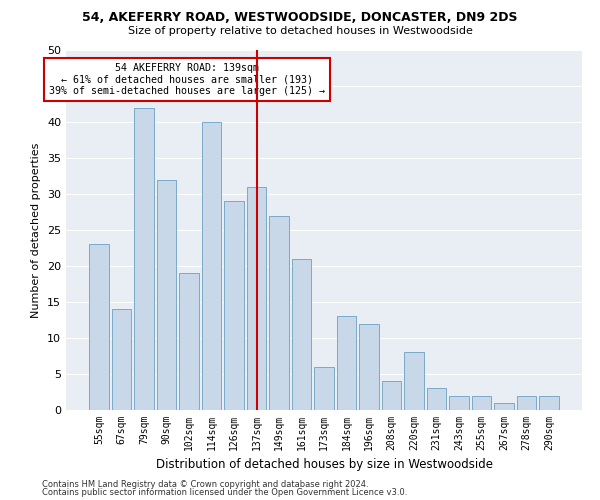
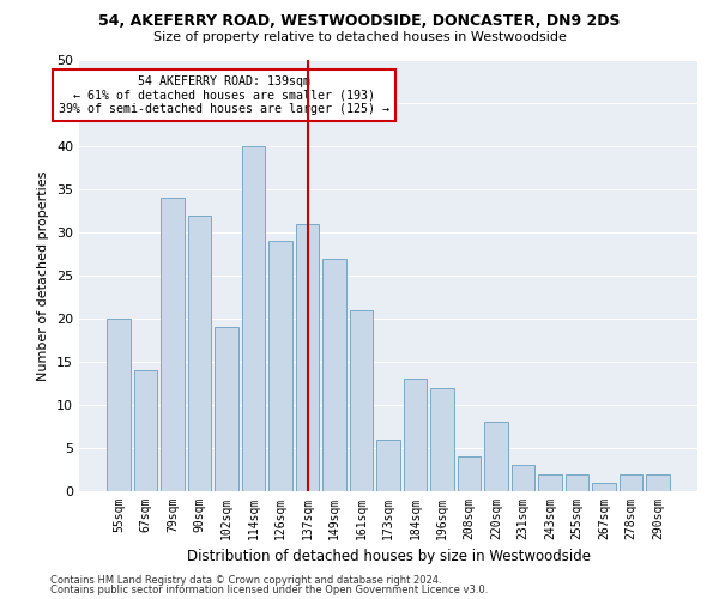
55sqm: 23 -> 20
79sqm: 42 -> 34
